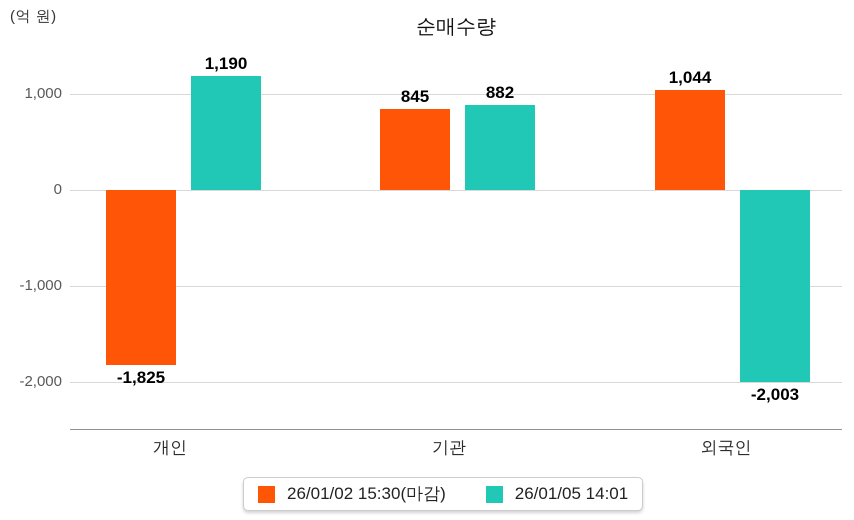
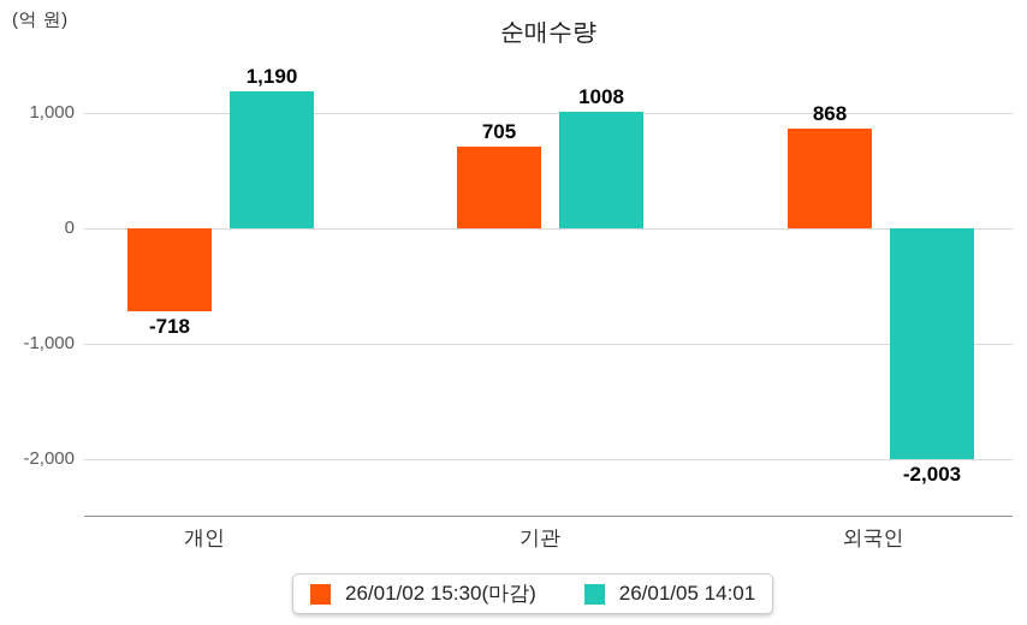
26/01/02 15:30(마감)/개인: -1,825 -> -718
26/01/02 15:30(마감)/기관: 845 -> 705
26/01/05 14:01/기관: 882 -> 1008
26/01/02 15:30(마감)/외국인: 1,044 -> 868
